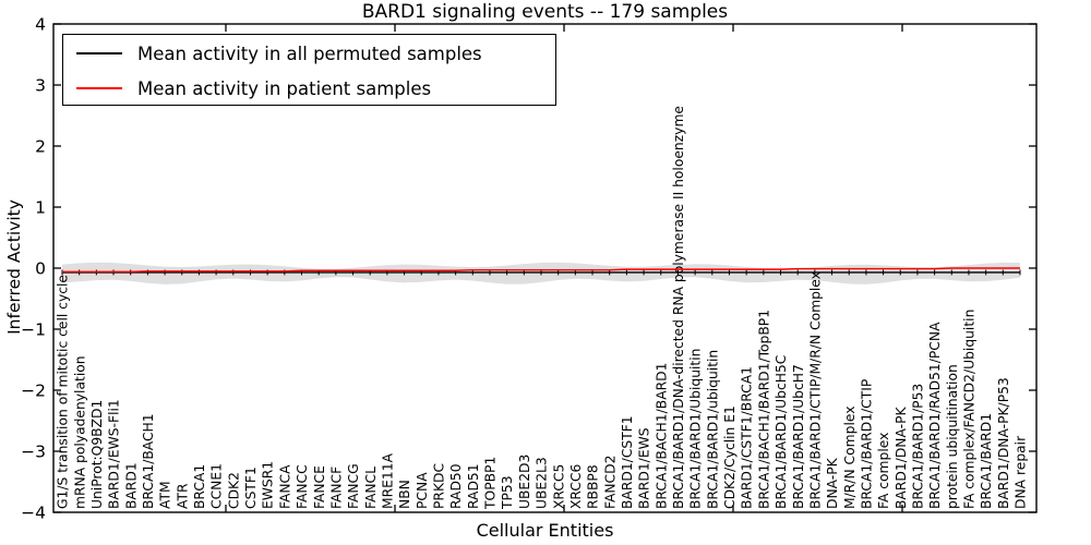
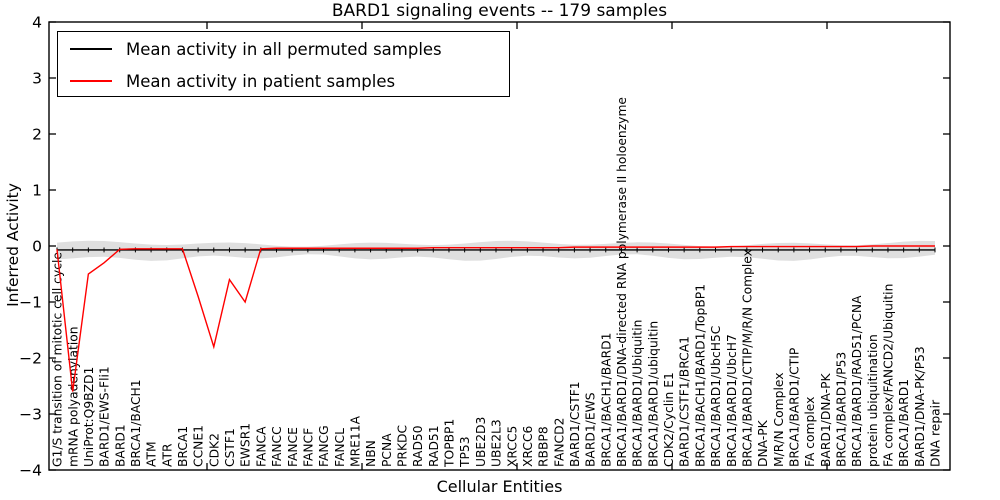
Mean activity in patient samples/mRNA polyadenylation: -0.1 -> -2.6
Mean activity in patient samples/UniProt:Q9BZD1: -0.1 -> -0.5
Mean activity in patient samples/BARD1/EWS-Fli1: -0.1 -> -0.3
Mean activity in patient samples/CCNE1: -0.1 -> -0.9
Mean activity in patient samples/CDK2: -0.1 -> -1.8
Mean activity in patient samples/CSTF1: -0.1 -> -0.6
Mean activity in patient samples/EWSR1: -0.1 -> -1.0
